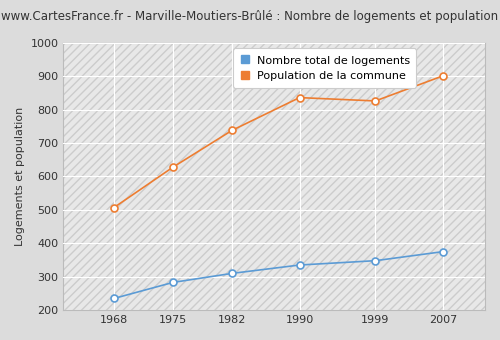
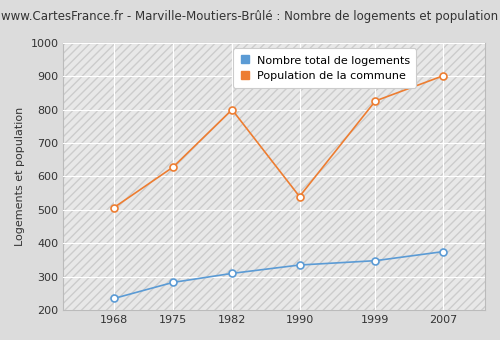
Population de la commune/1982: 738 -> 800
Population de la commune/1990: 836 -> 540
